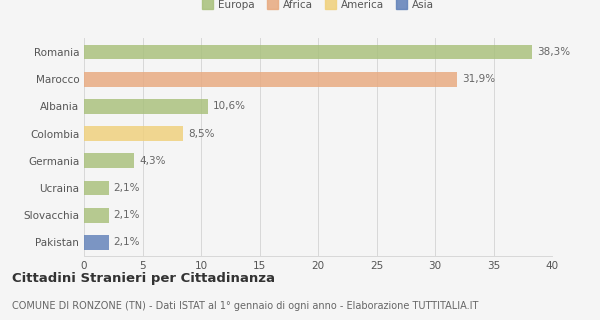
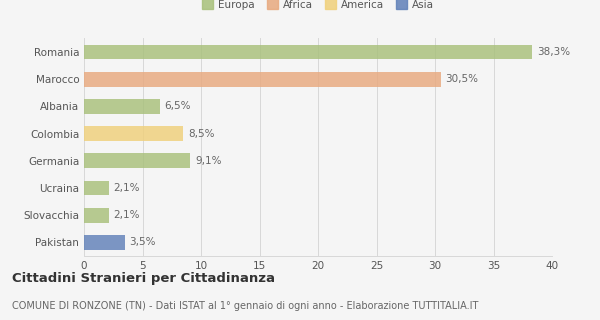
Marocco: 31,9% -> 30,5%
Albania: 10,6% -> 6,5%
Germania: 4,3% -> 9,1%
Pakistan: 2,1% -> 3,5%
